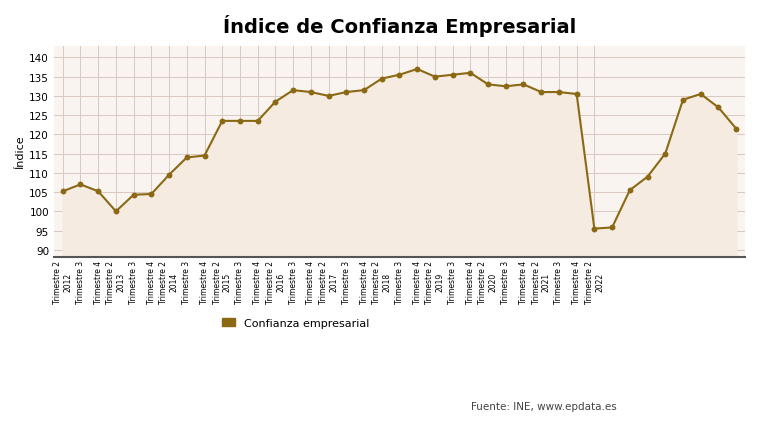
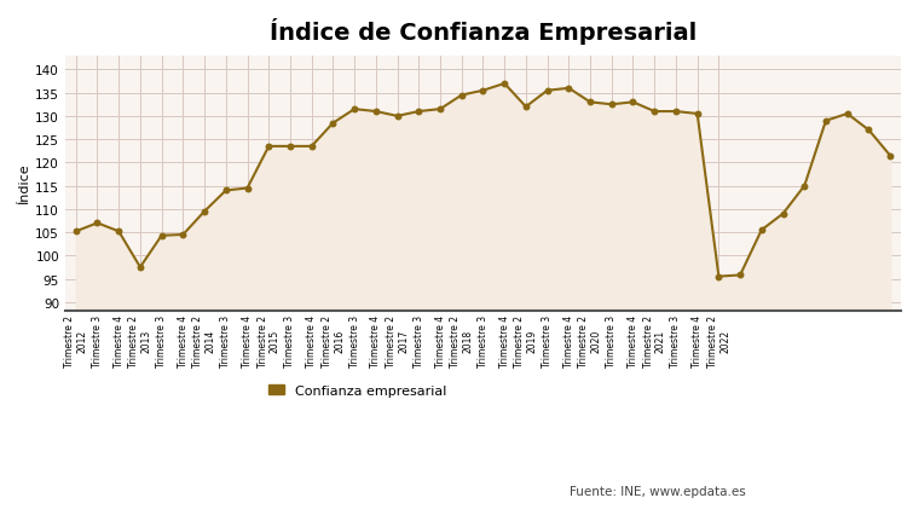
Trimestre 2 2013: 100.0 -> 97.5
Trimestre 2 2019: 135.0 -> 132.0
